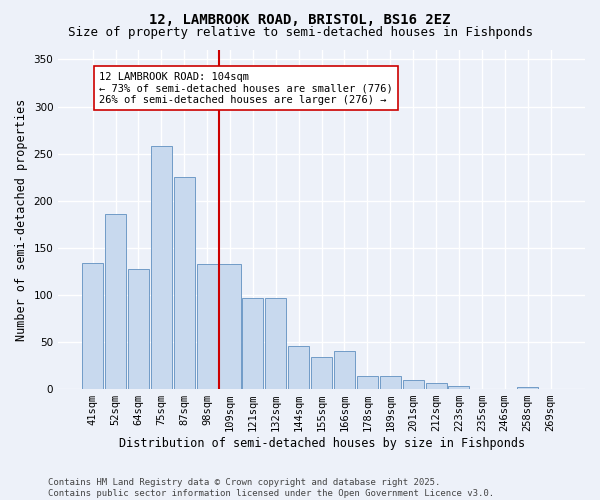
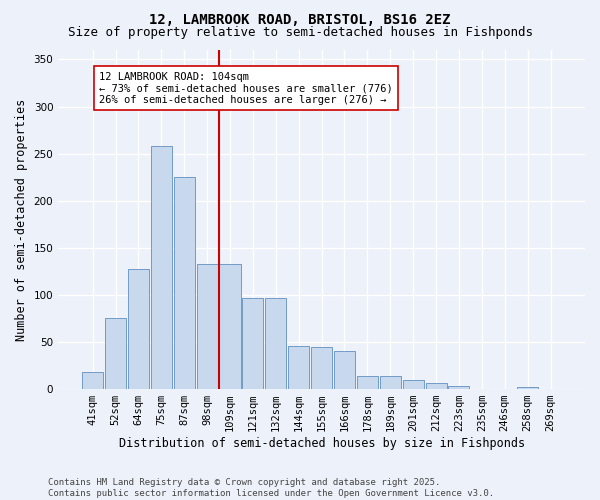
41sqm: 134 -> 18
52sqm: 186 -> 75
155sqm: 34 -> 45
